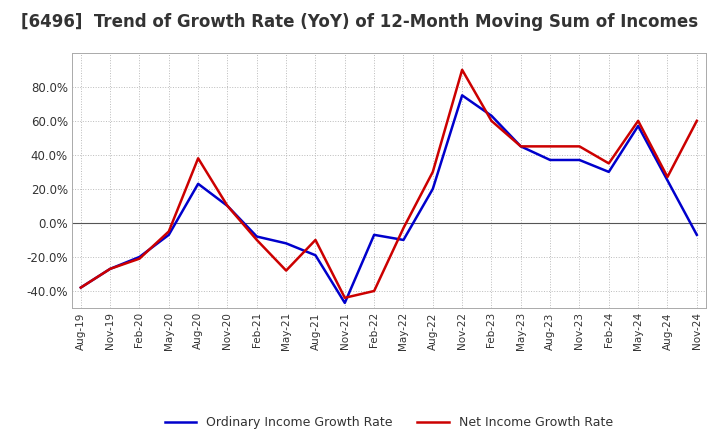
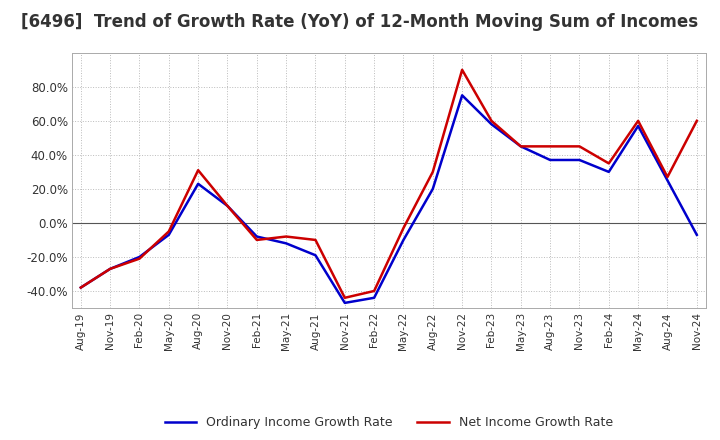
Net Income Growth Rate/Aug-20: 38% -> 31%
Net Income Growth Rate/May-21: -28% -> -8%
Ordinary Income Growth Rate/Feb-22: -7% -> -44%
Ordinary Income Growth Rate/Feb-23: 63% -> 58%
